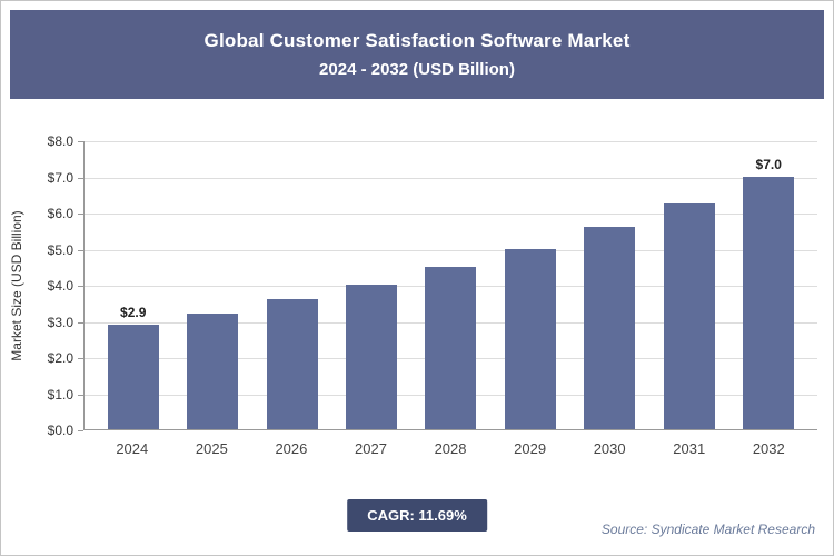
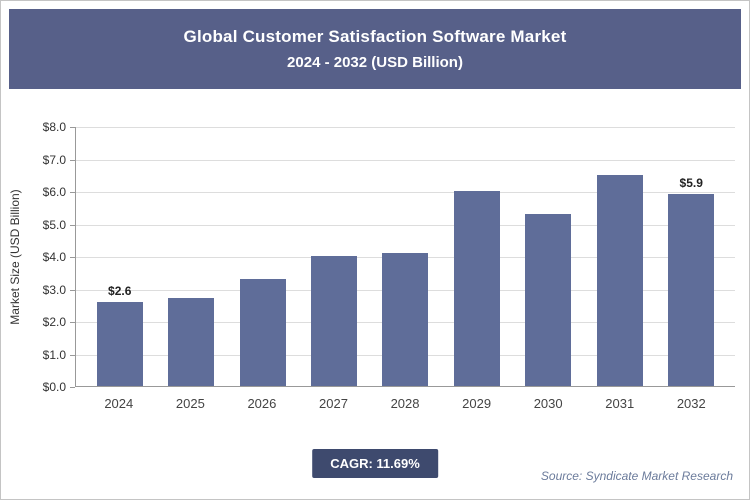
2024: $2.9 -> $2.6
2025: $3.2 -> $2.7
2026: $3.6 -> $3.3
2028: $4.5 -> $4.1
2029: $5.0 -> $6.0
2030: $5.6 -> $5.3
2031: $6.2 -> $6.5
2032: $7.0 -> $5.9
